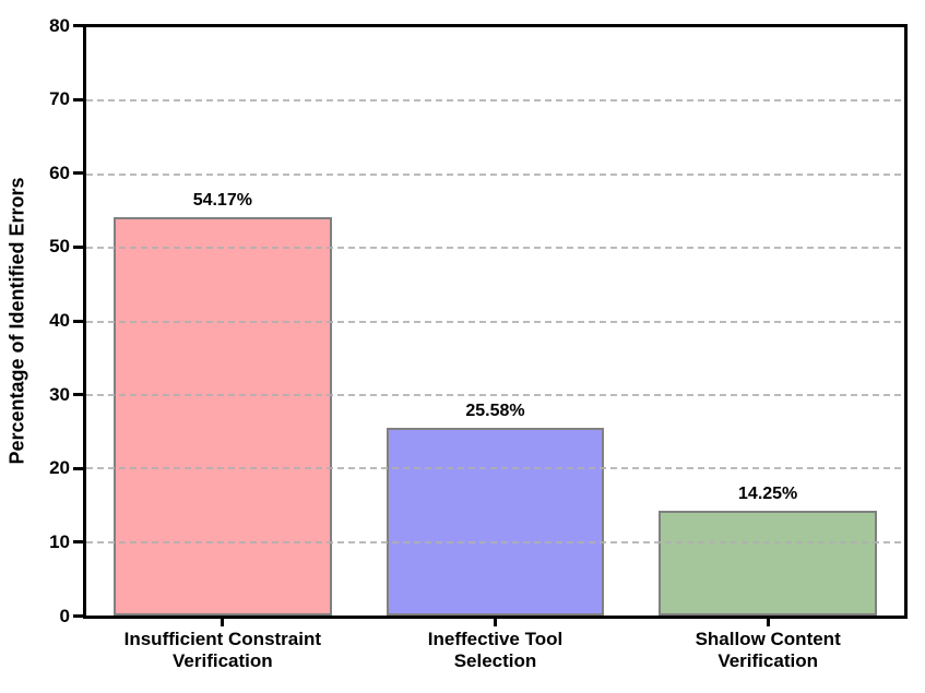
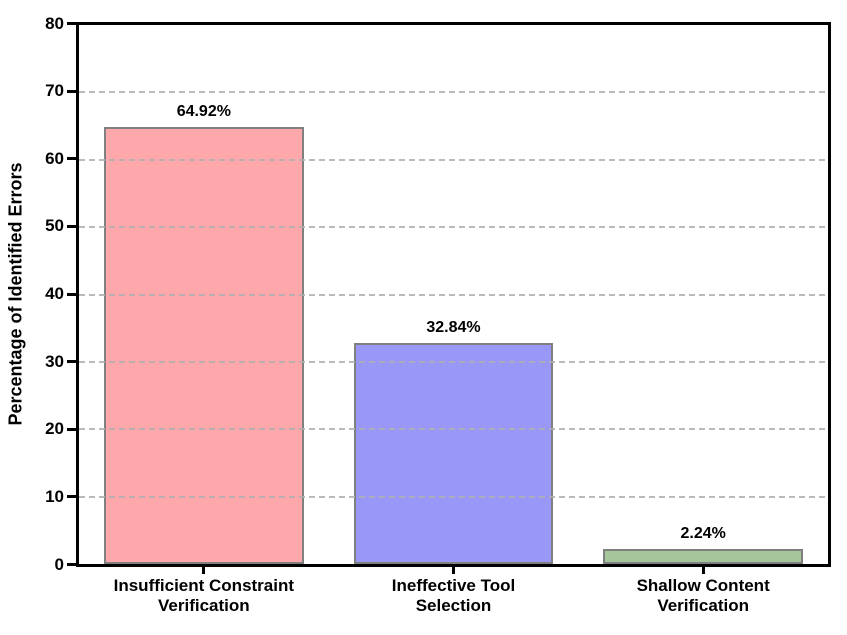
Insufficient Constraint Verification: 54.17% -> 64.92%
Ineffective Tool Selection: 25.58% -> 32.84%
Shallow Content Verification: 14.25% -> 2.24%
